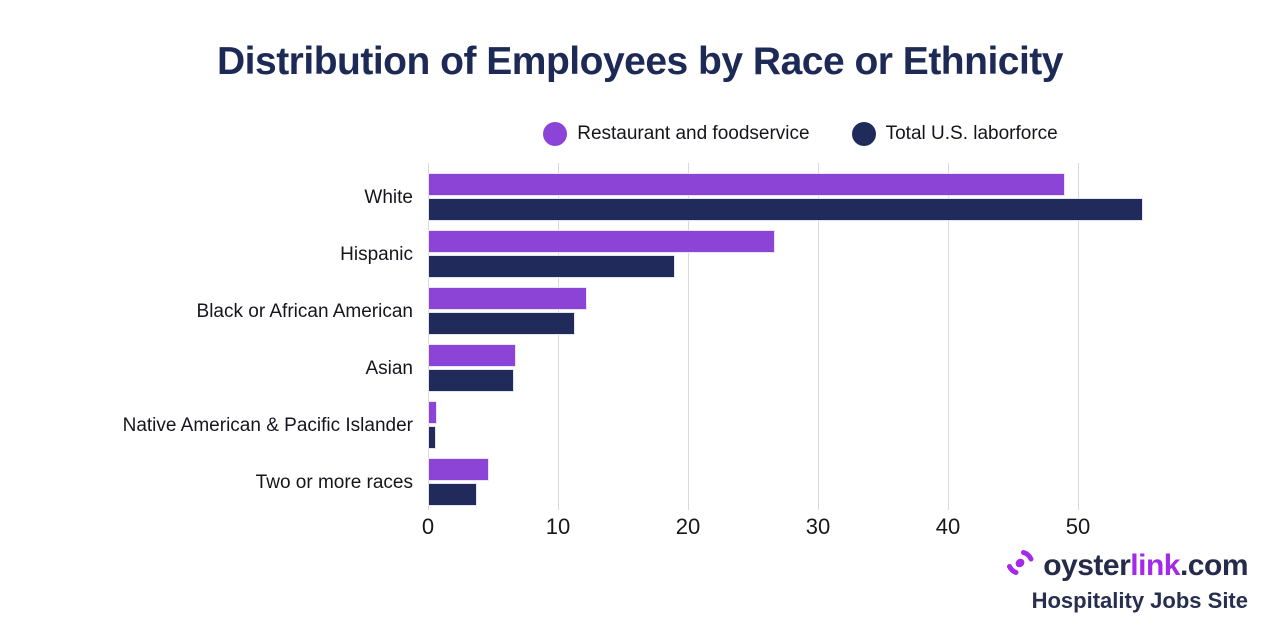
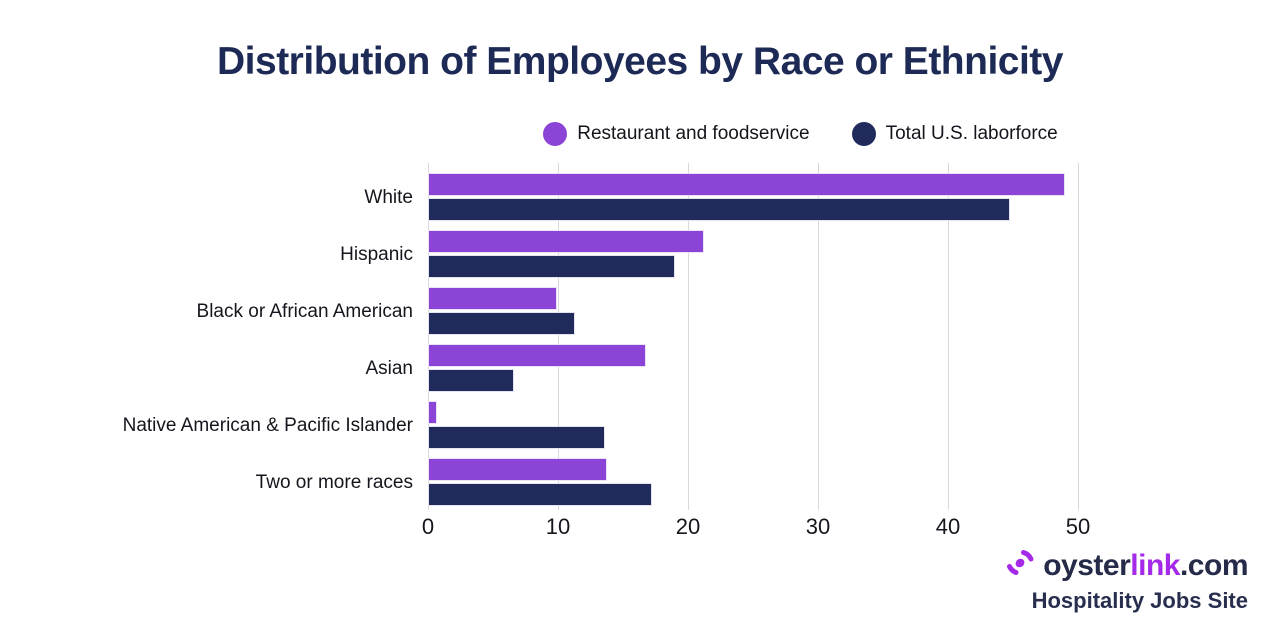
Total U.S. laborforce/White: 55.0 -> 44.8
Restaurant and foodservice/Hispanic: 26.7 -> 21.2
Restaurant and foodservice/Black or African American: 12.2 -> 9.9
Restaurant and foodservice/Asian: 6.8 -> 16.8
Total U.S. laborforce/Native American & Pacific Islander: 0.6 -> 13.6
Restaurant and foodservice/Two or more races: 4.7 -> 13.8
Total U.S. laborforce/Two or more races: 3.8 -> 17.2
